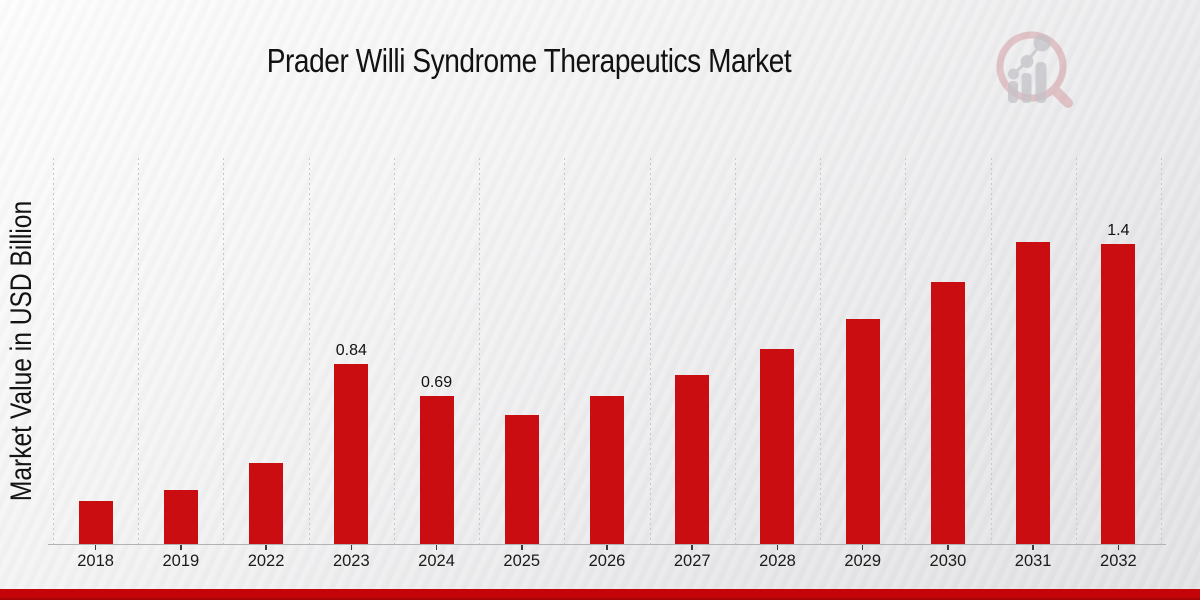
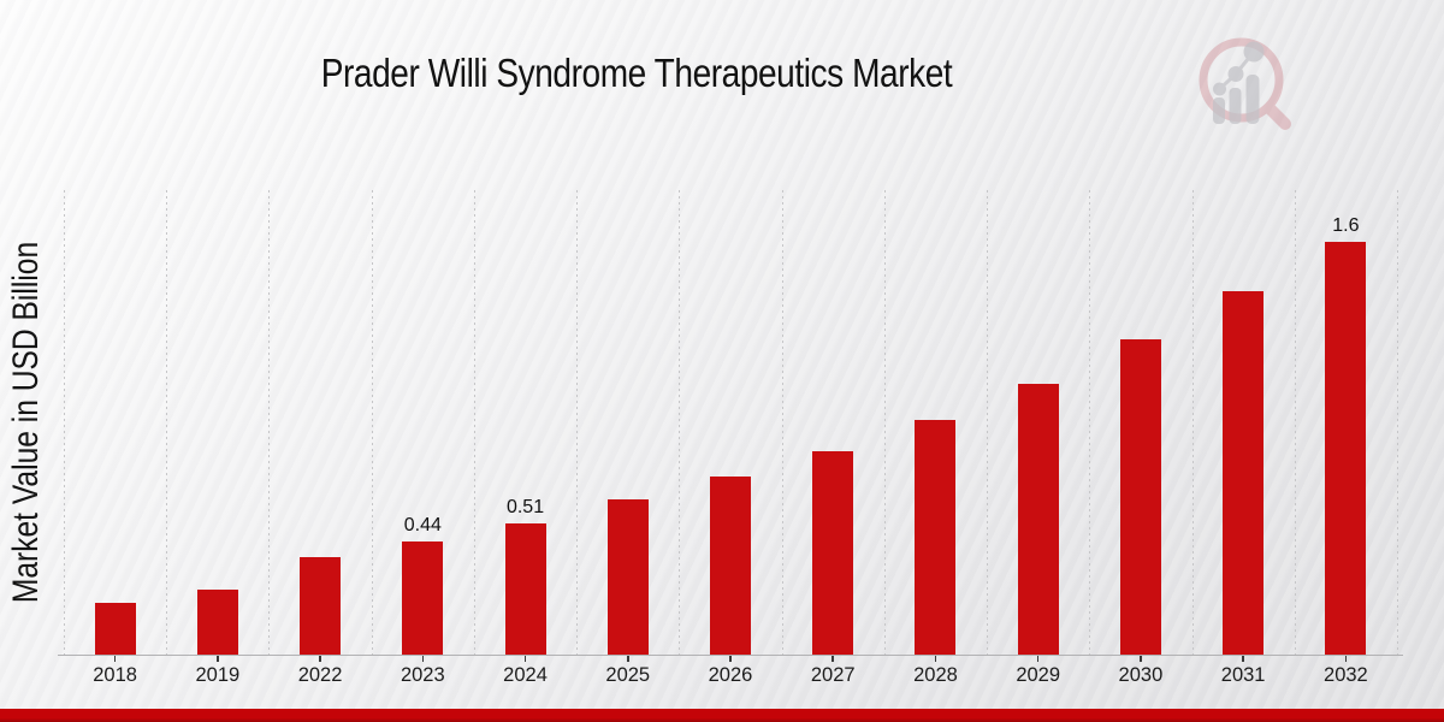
2023: 0.84 -> 0.44
2024: 0.69 -> 0.51
2032: 1.4 -> 1.6
